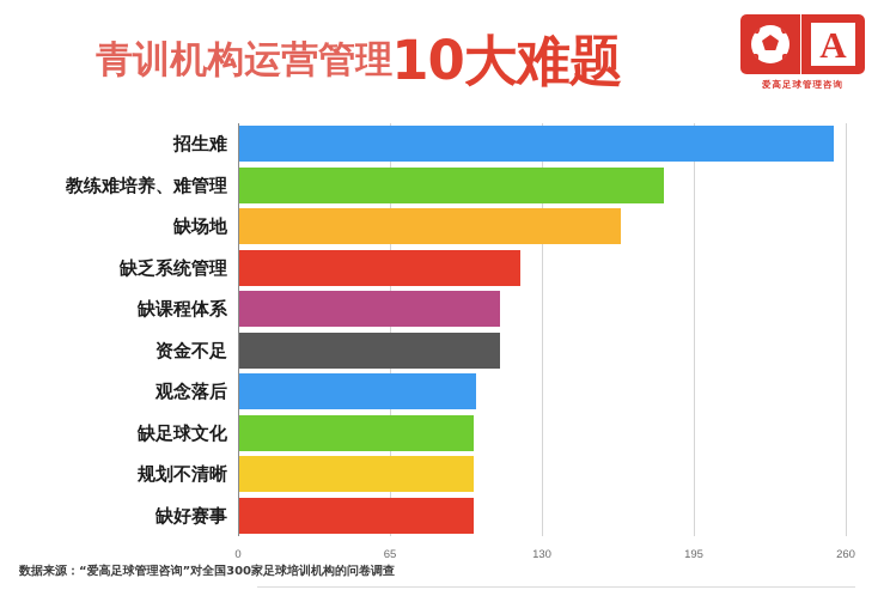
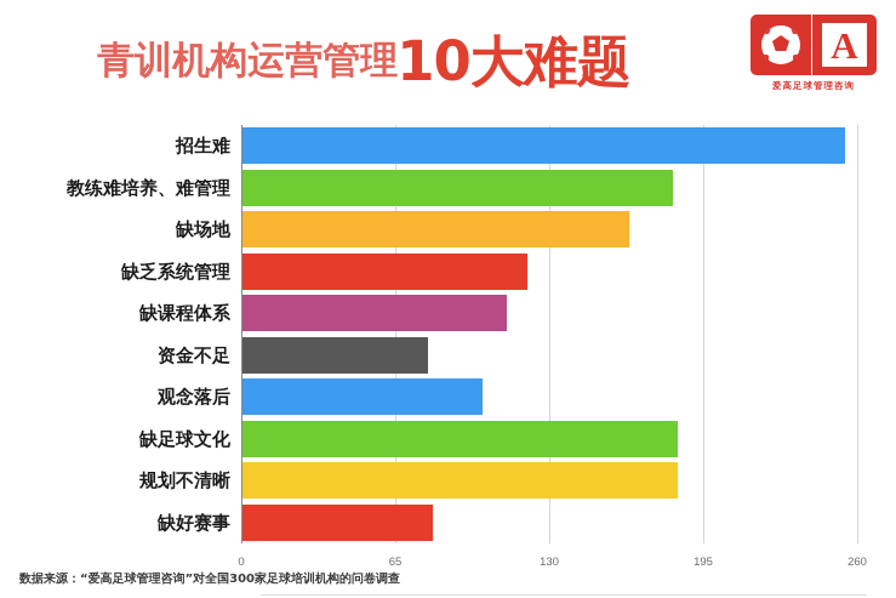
资金不足: 112 -> 79
缺足球文化: 101 -> 184
规划不清晰: 101 -> 184
缺好赛事: 101 -> 81
